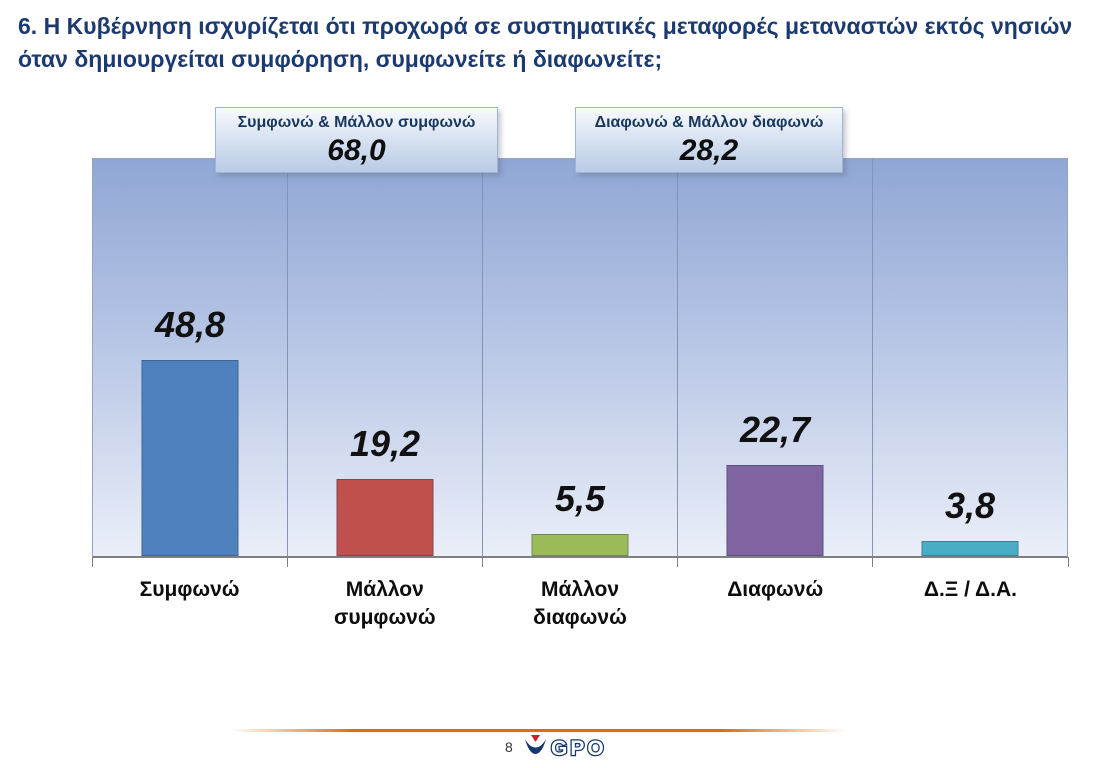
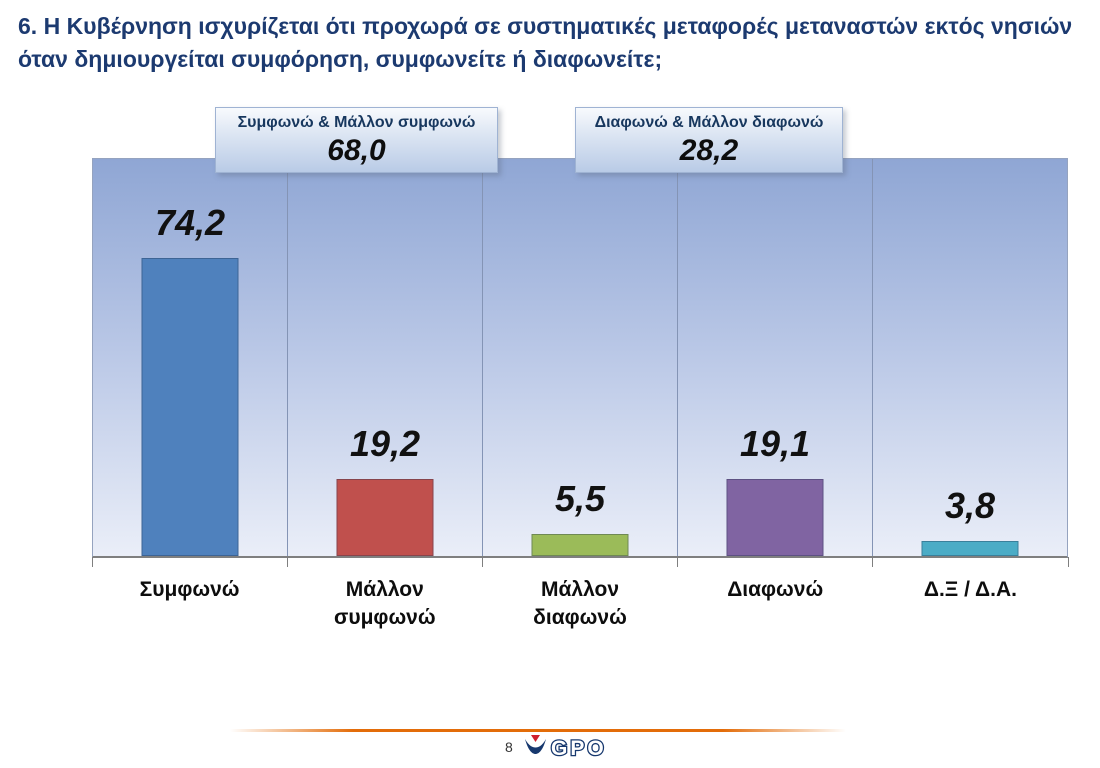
Συμφωνώ: 48,8 -> 74,2
Διαφωνώ: 22,7 -> 19,1
